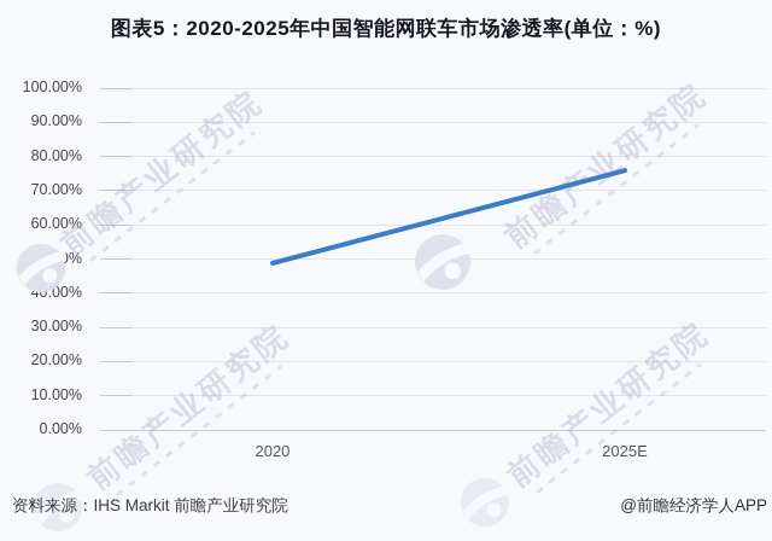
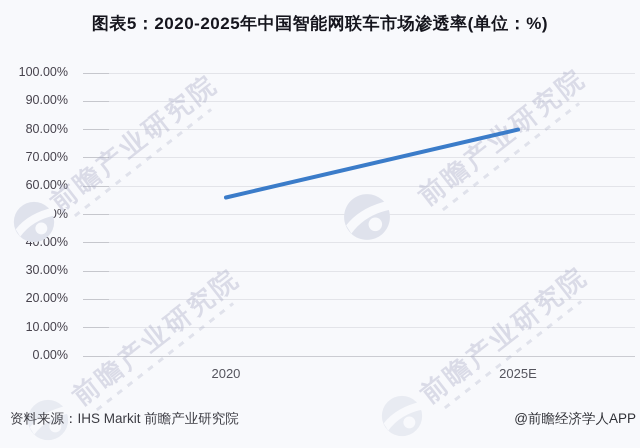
2020: 49% -> 56%
2025E: 76% -> 80%
